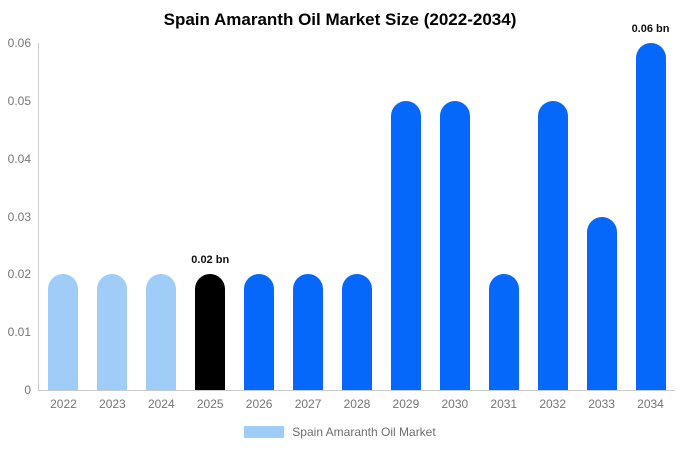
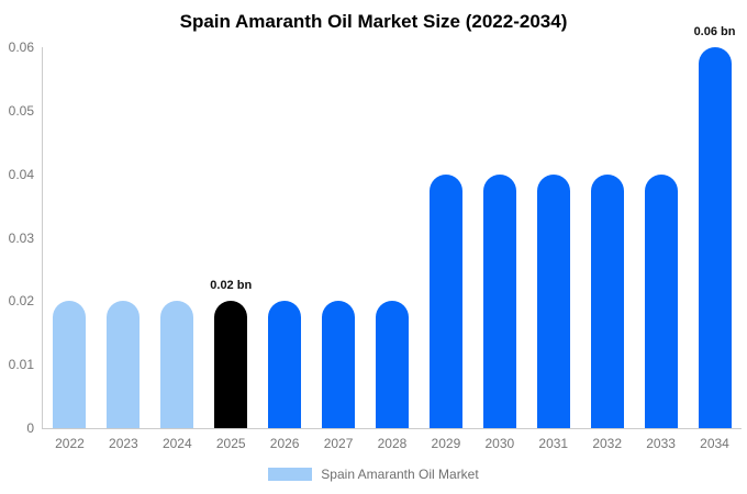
2029: 0.05 -> 0.04
2030: 0.05 -> 0.04
2031: 0.02 -> 0.04
2032: 0.05 -> 0.04
2033: 0.03 -> 0.04
